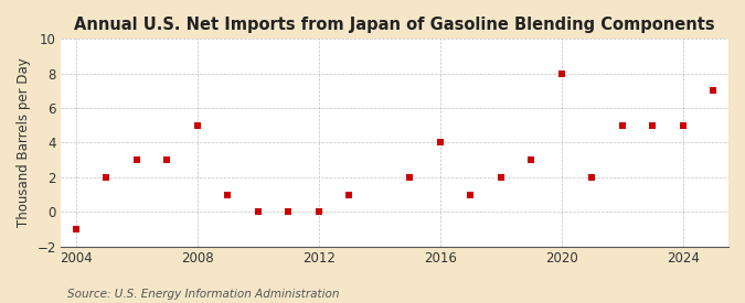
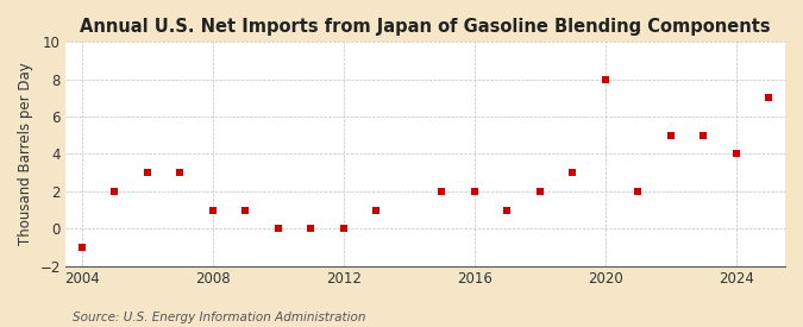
2008: 5 -> 1
2016: 4 -> 2
2024: 5 -> 4
